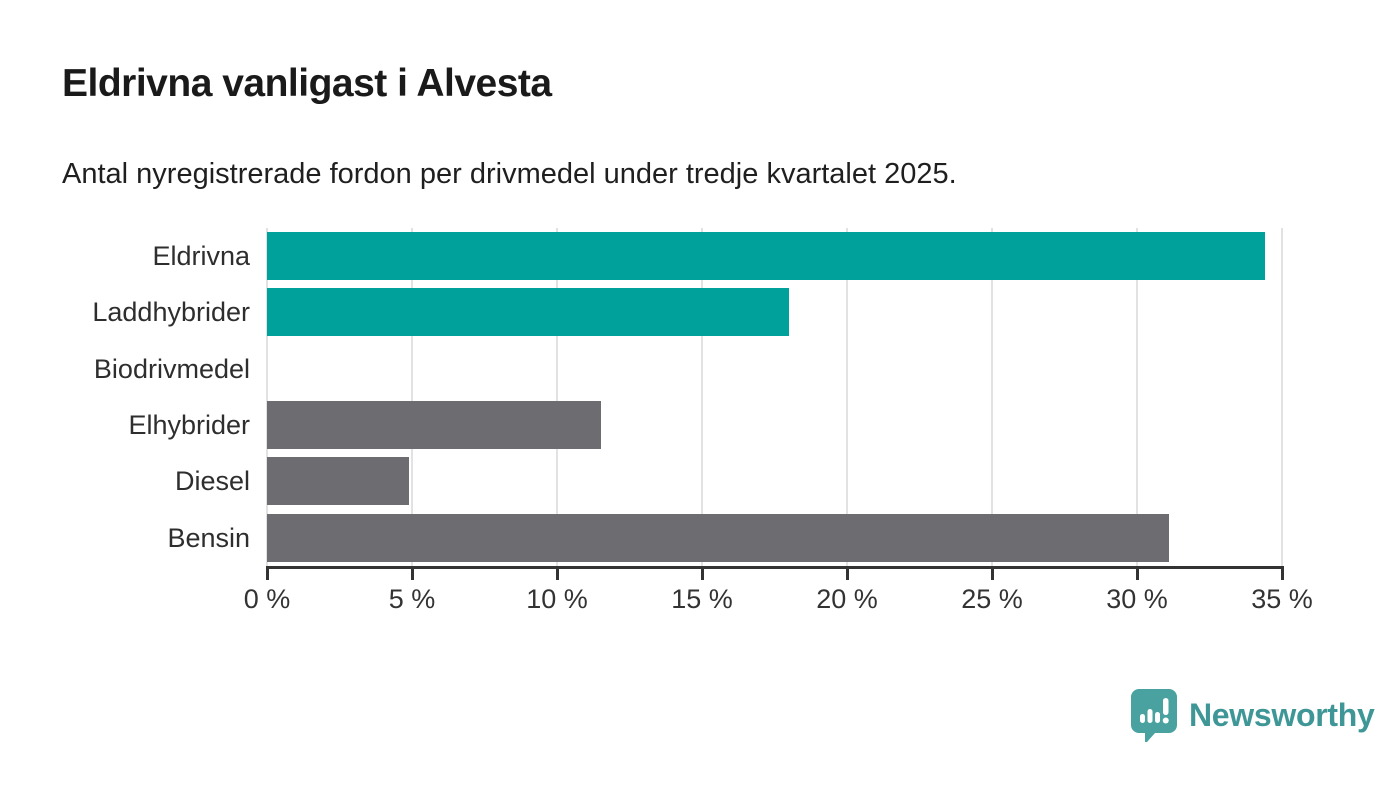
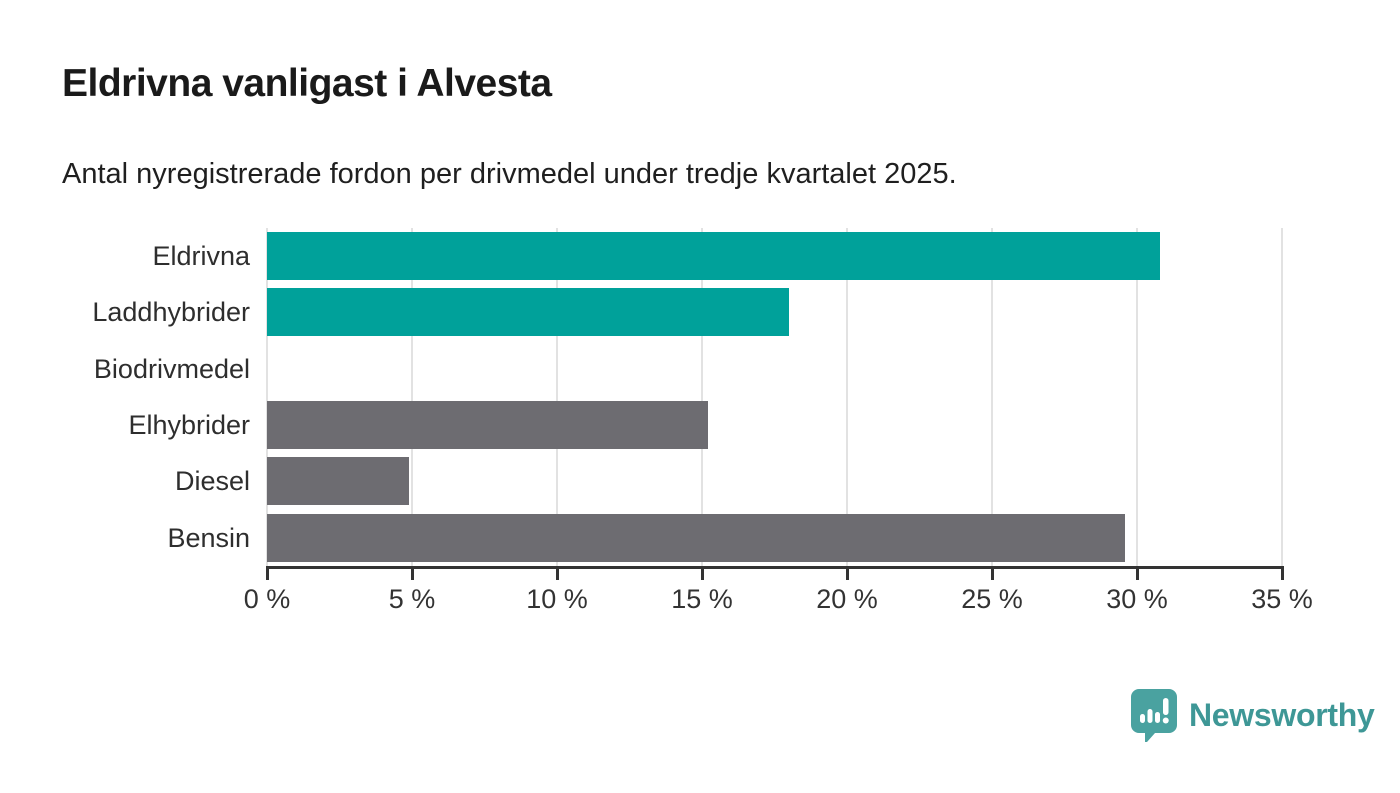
Eldrivna: 34.4% -> 30.8%
Elhybrider: 11.5% -> 15.2%
Bensin: 31.1% -> 29.6%
